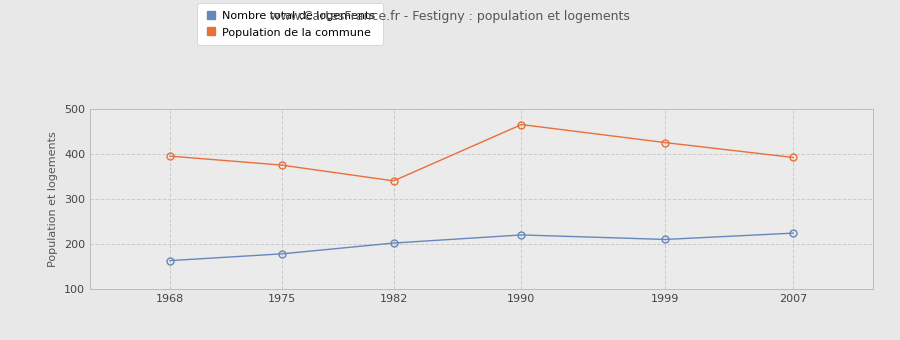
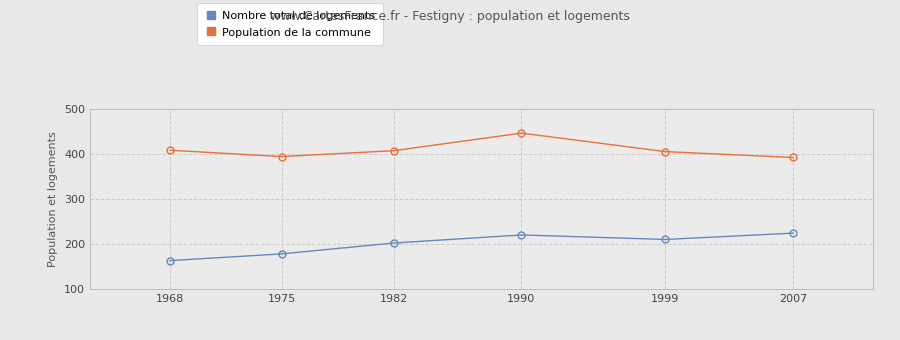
Population de la commune/1968: 395 -> 408
Population de la commune/1975: 375 -> 394
Population de la commune/1982: 340 -> 407
Population de la commune/1990: 465 -> 446
Population de la commune/1999: 425 -> 405
